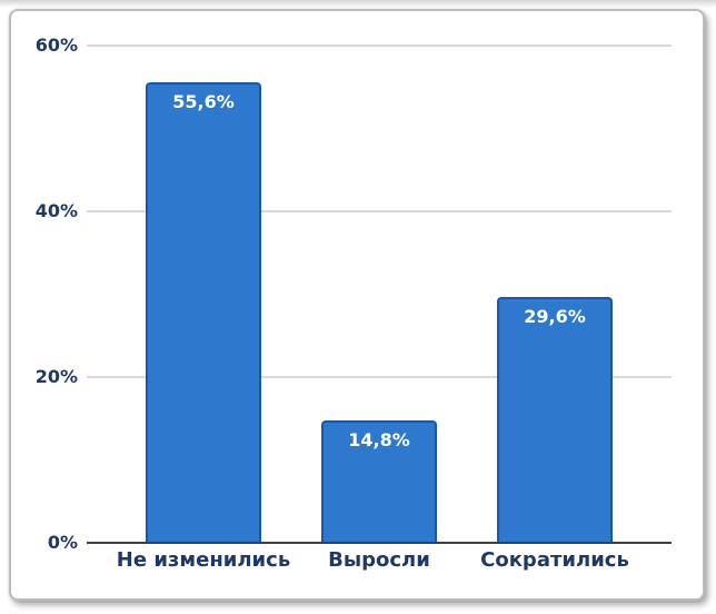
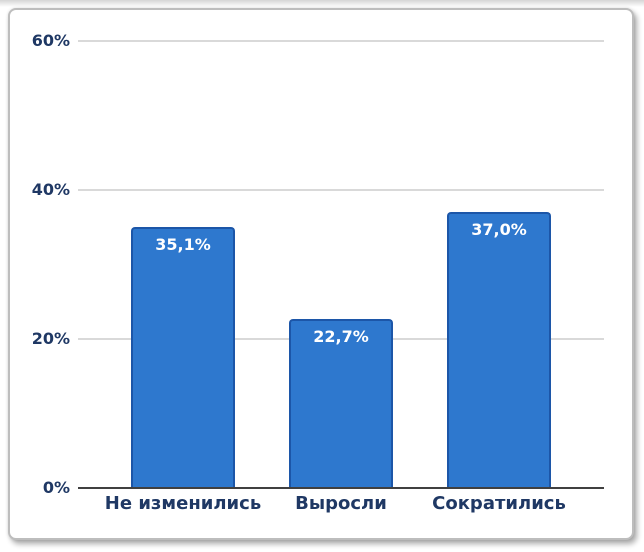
Не изменились: 55,6% -> 35,1%
Выросли: 14,8% -> 22,7%
Сократились: 29,6% -> 37,0%
